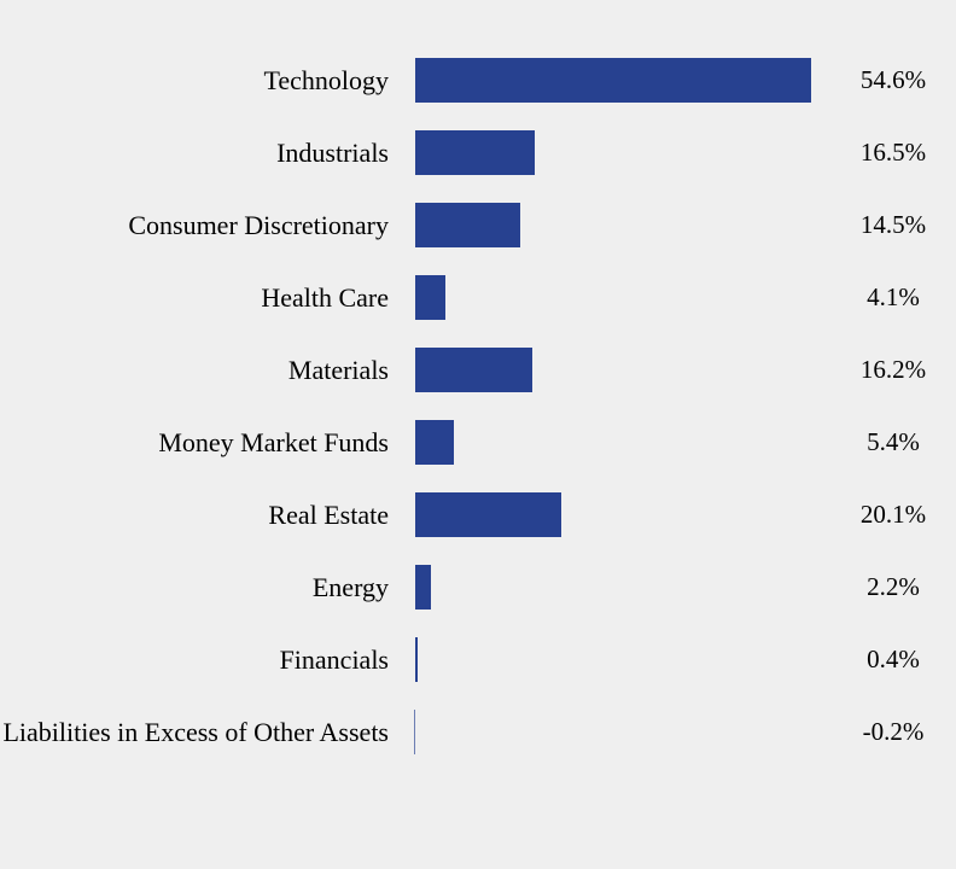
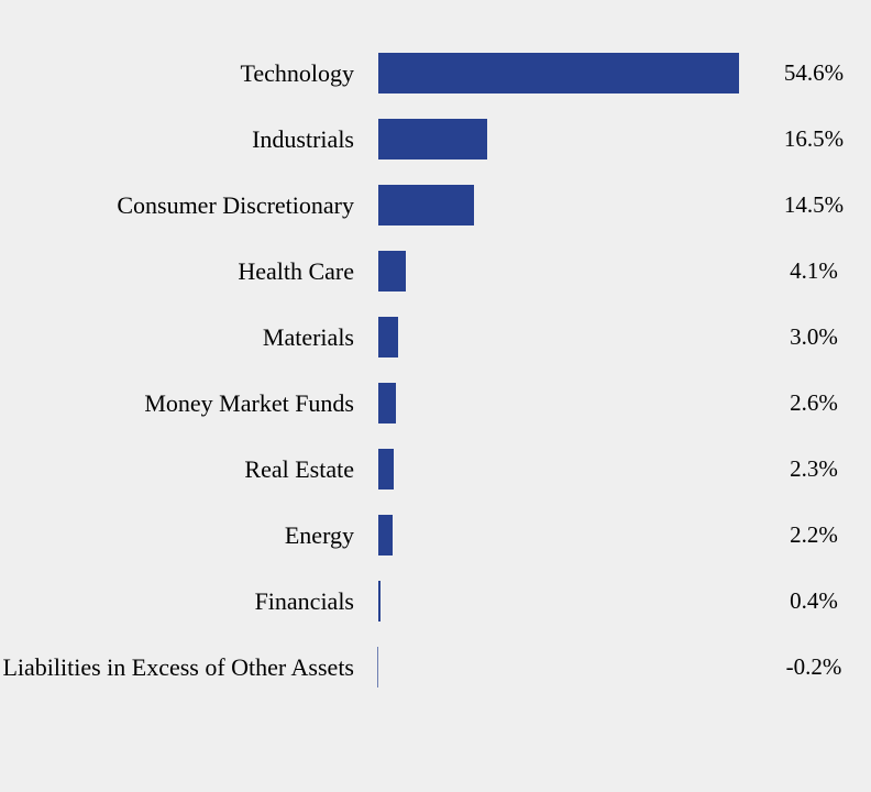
Materials: 16.2% -> 3.0%
Money Market Funds: 5.4% -> 2.6%
Real Estate: 20.1% -> 2.3%
